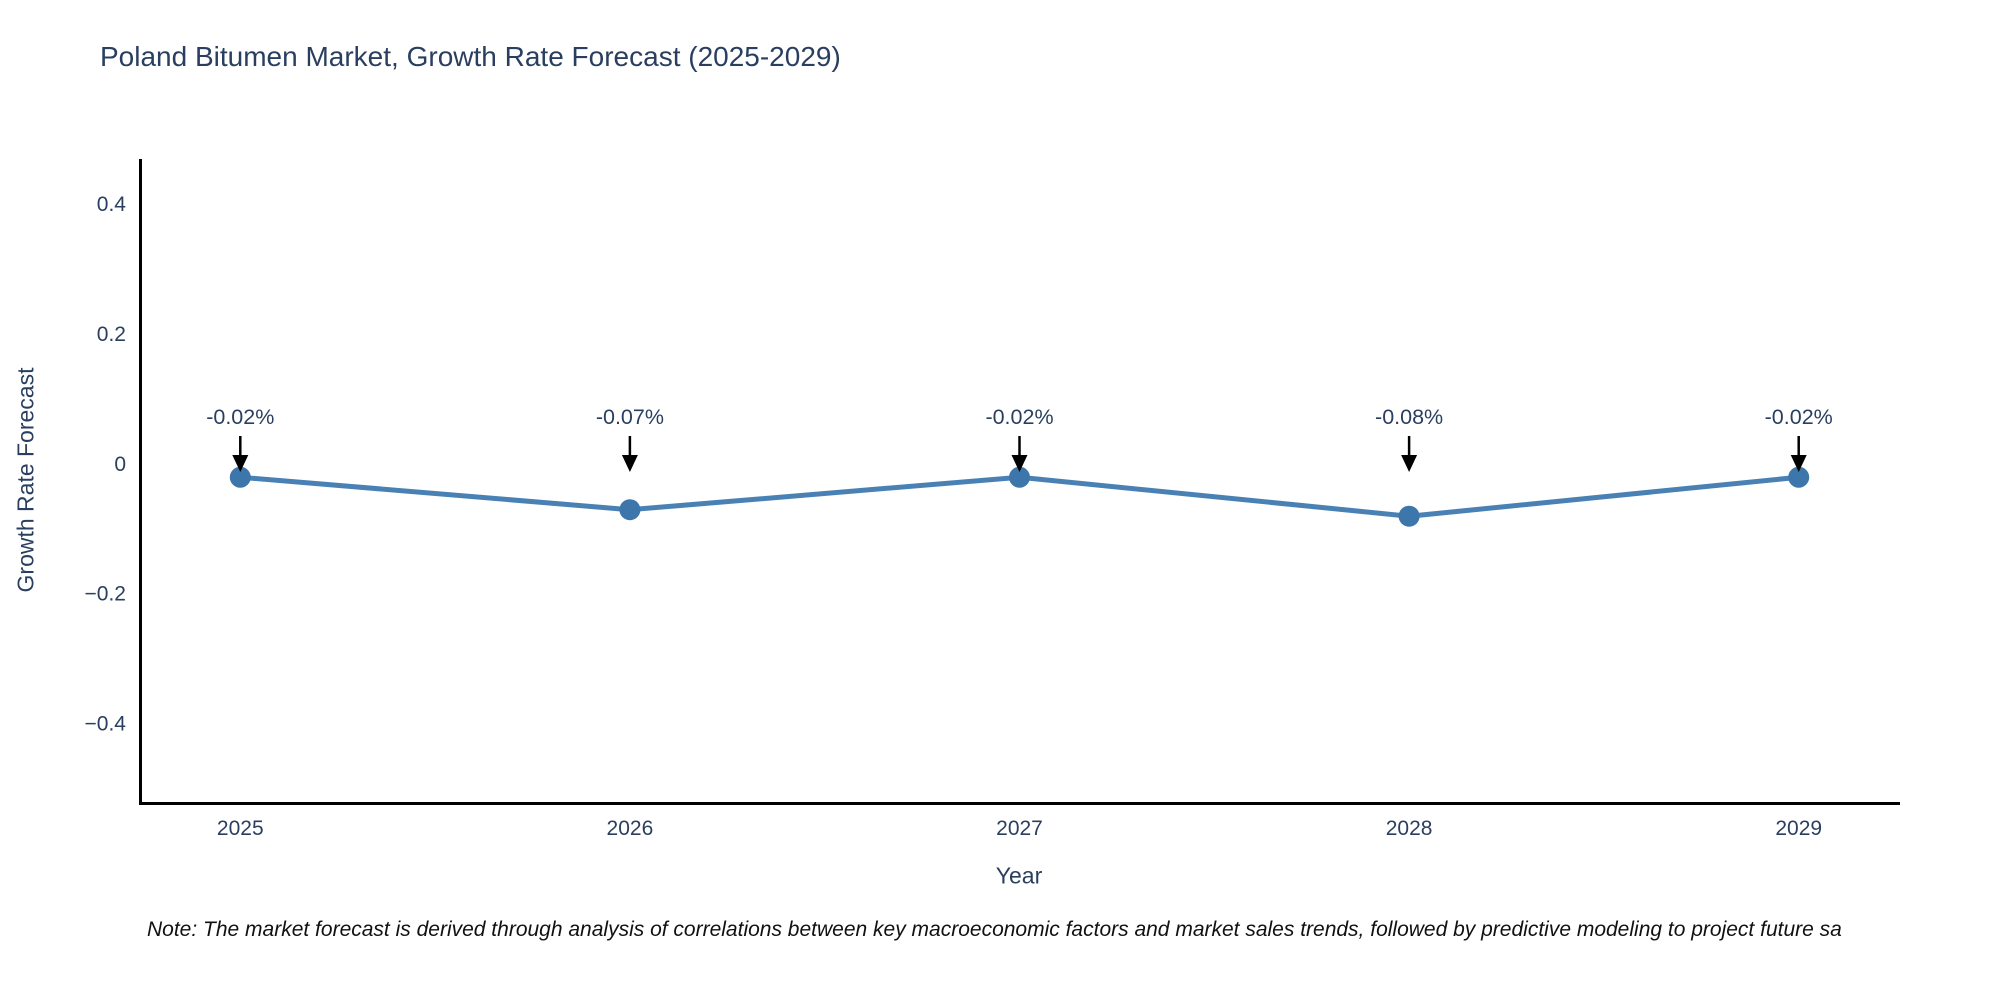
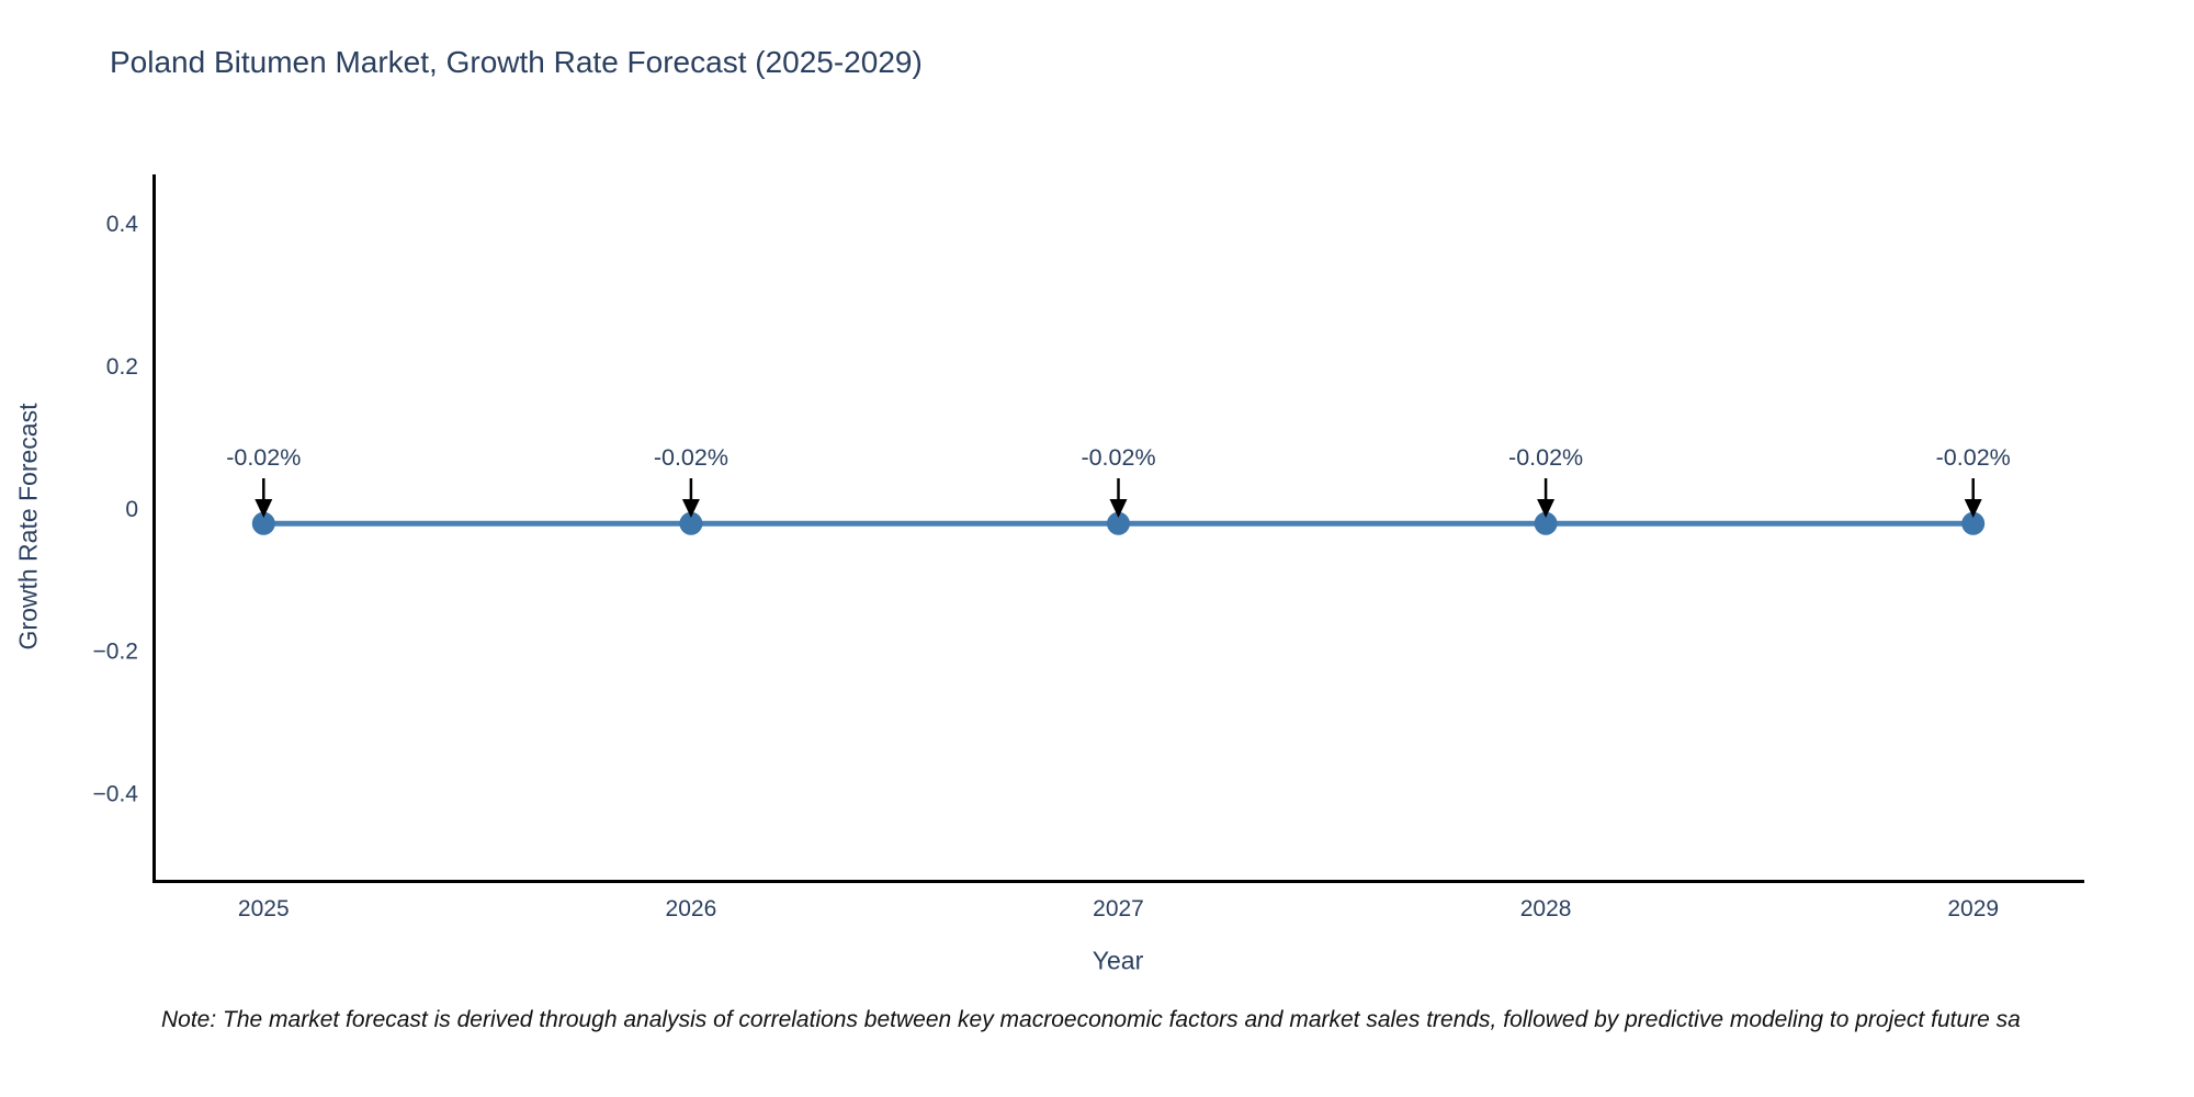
2026: -0.07% -> -0.02%
2028: -0.08% -> -0.02%
